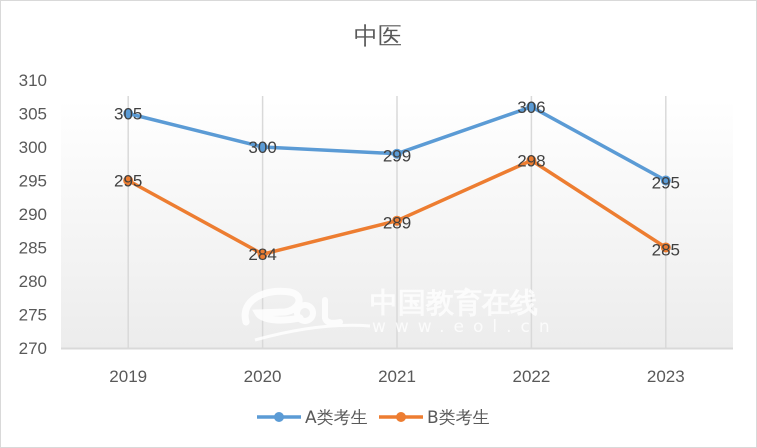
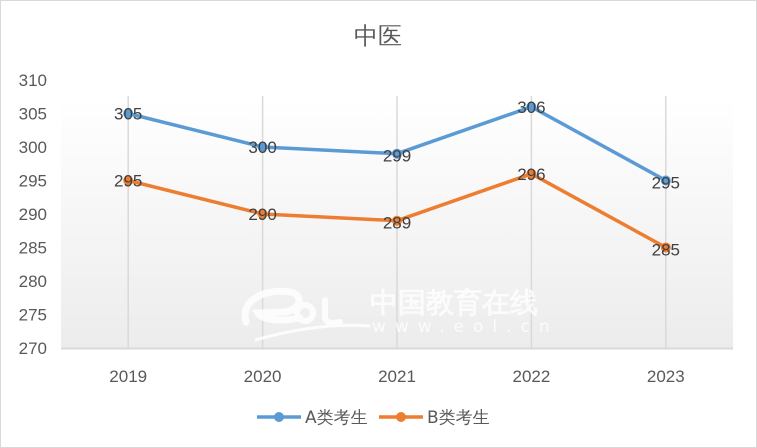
B类考生/2020: 284 -> 290
B类考生/2022: 298 -> 296
